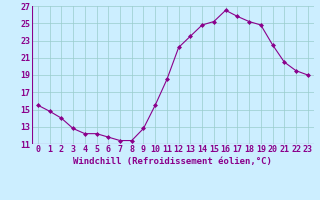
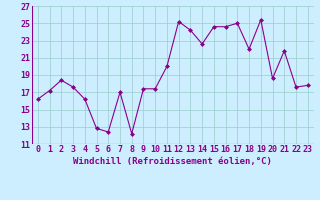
0: 15.5 -> 16.2
1: 14.8 -> 17.2
2: 14.0 -> 18.4
3: 12.8 -> 17.6
4: 12.2 -> 16.2
5: 12.2 -> 12.8
6: 11.8 -> 12.4
7: 11.4 -> 17.0
8: 11.4 -> 12.2
9: 12.8 -> 17.4
10: 15.5 -> 17.4
11: 18.5 -> 20.0
12: 22.2 -> 25.2
13: 23.5 -> 24.2
14: 24.8 -> 22.6
15: 25.2 -> 24.6
16: 26.5 -> 24.6
17: 25.8 -> 25.0
18: 25.2 -> 22.0
19: 24.8 -> 25.4
20: 22.5 -> 18.6
21: 20.5 -> 21.8
22: 19.5 -> 17.6
23: 19.0 -> 17.8
